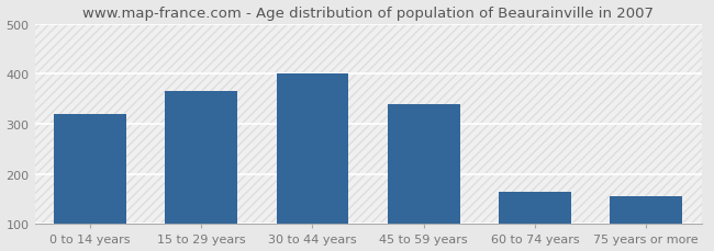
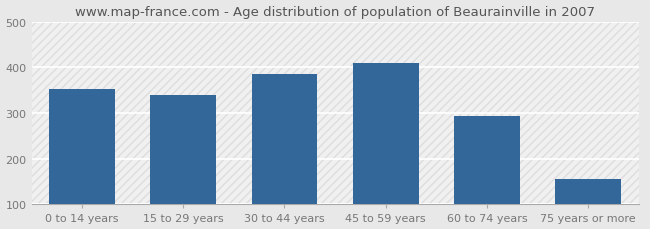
0 to 14 years: 320 -> 352
15 to 29 years: 365 -> 340
30 to 44 years: 400 -> 385
45 to 59 years: 340 -> 410
60 to 74 years: 165 -> 294
